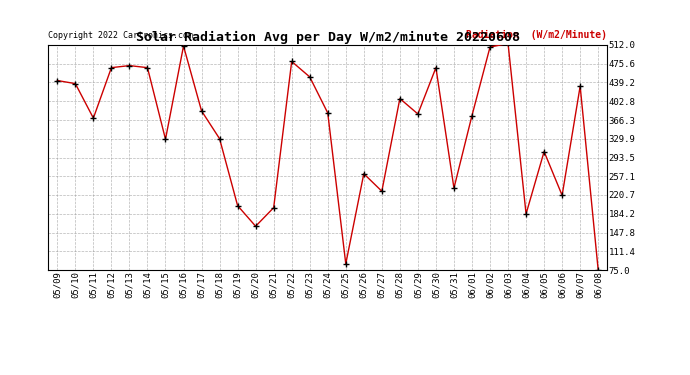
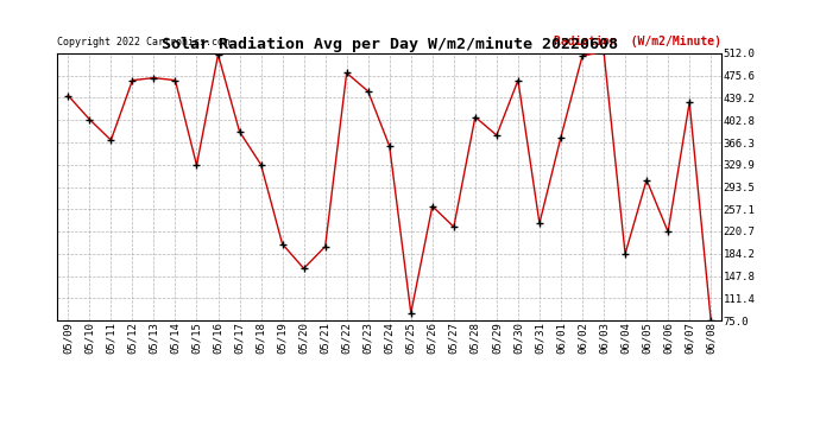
05/10: 437 -> 404
05/24: 380 -> 360
